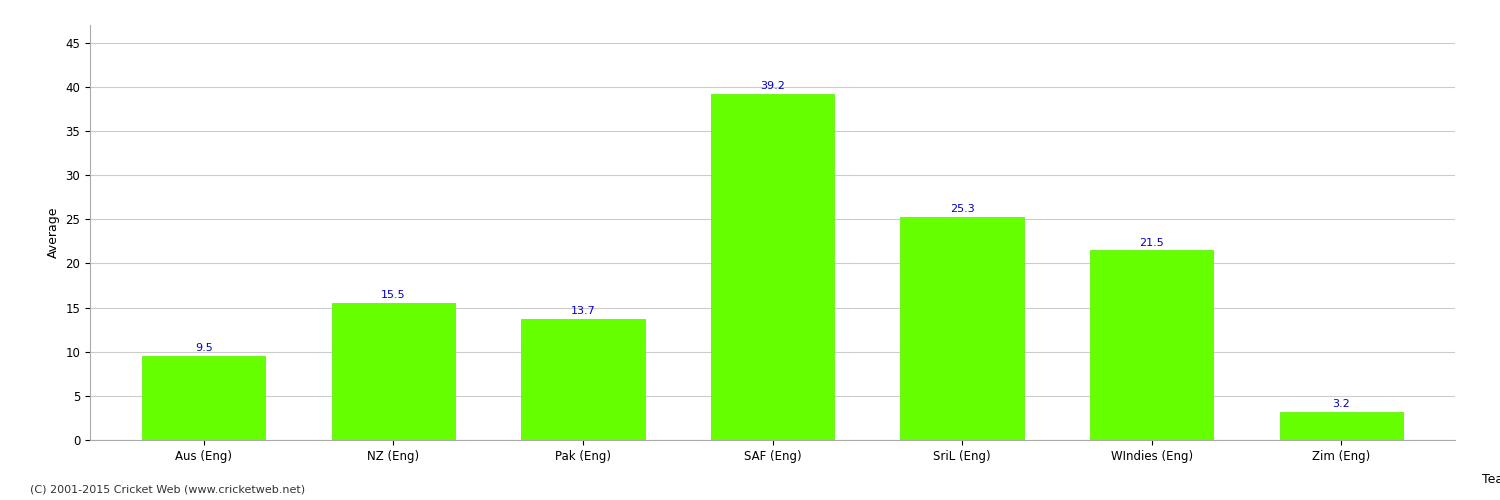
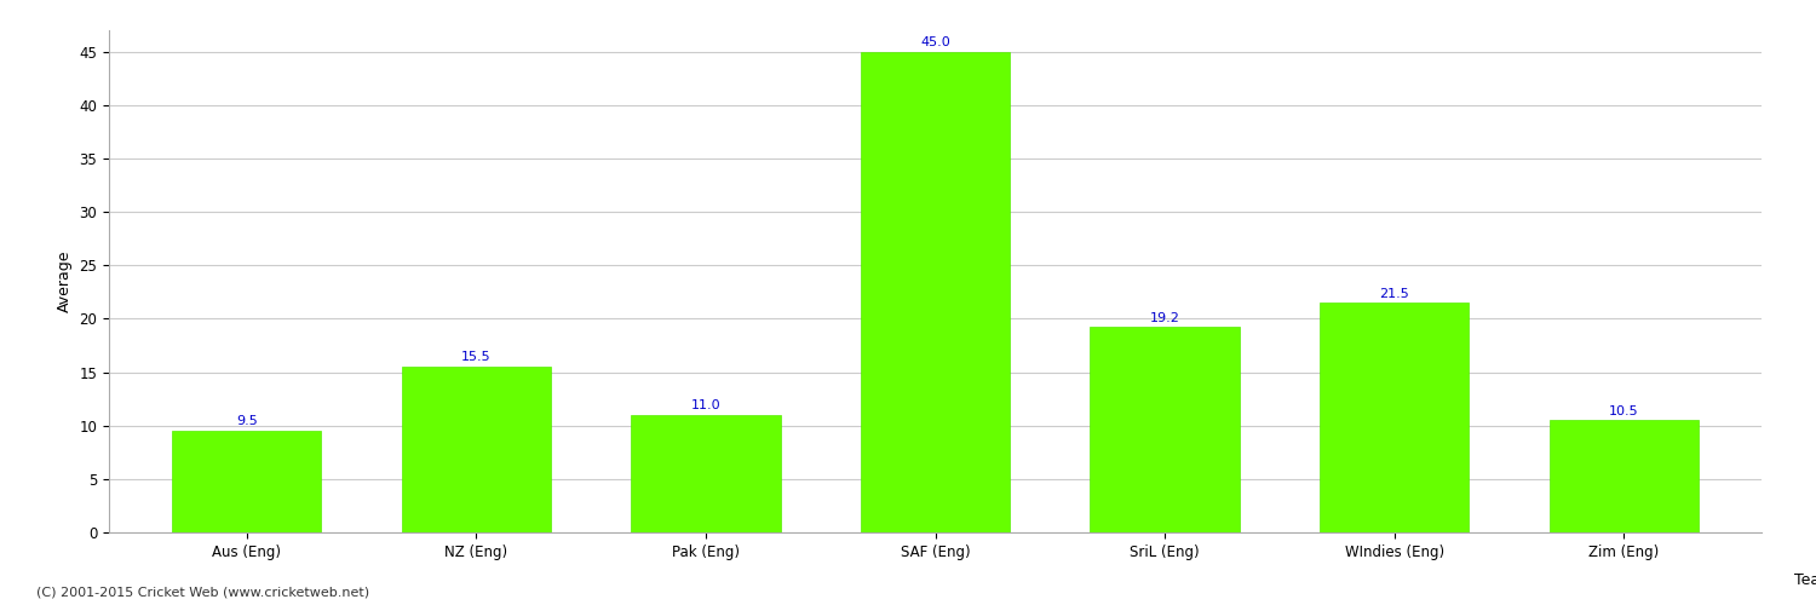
Pak (Eng): 13.7 -> 11.0
SAF (Eng): 39.2 -> 45.0
SriL (Eng): 25.3 -> 19.2
Zim (Eng): 3.2 -> 10.5
